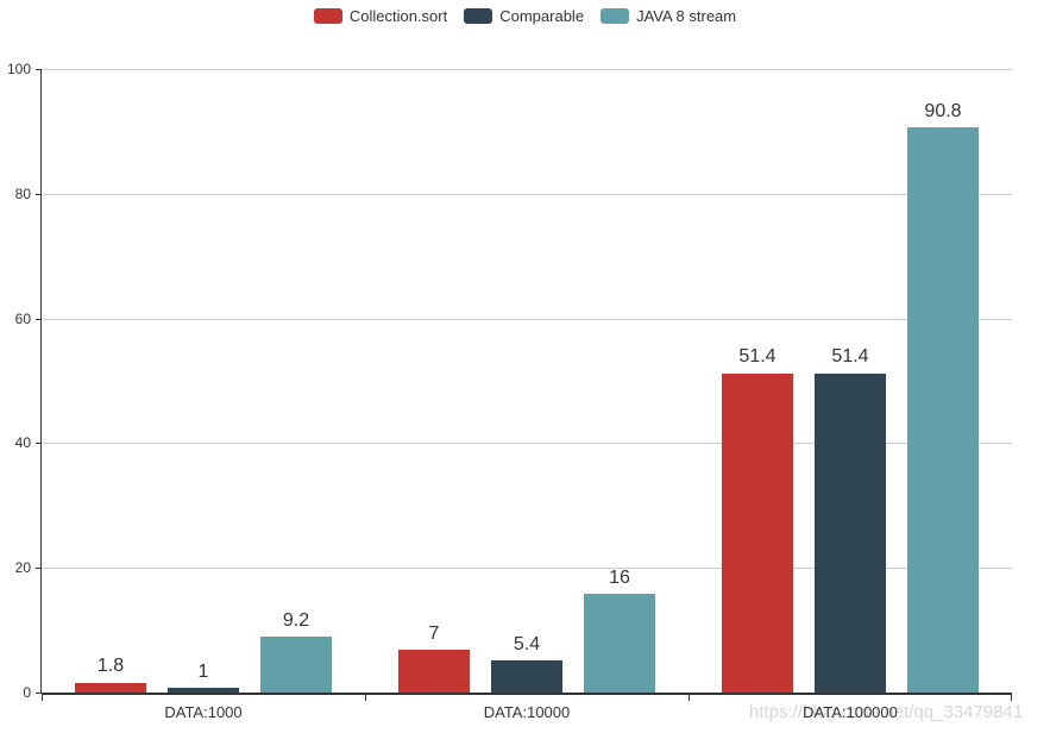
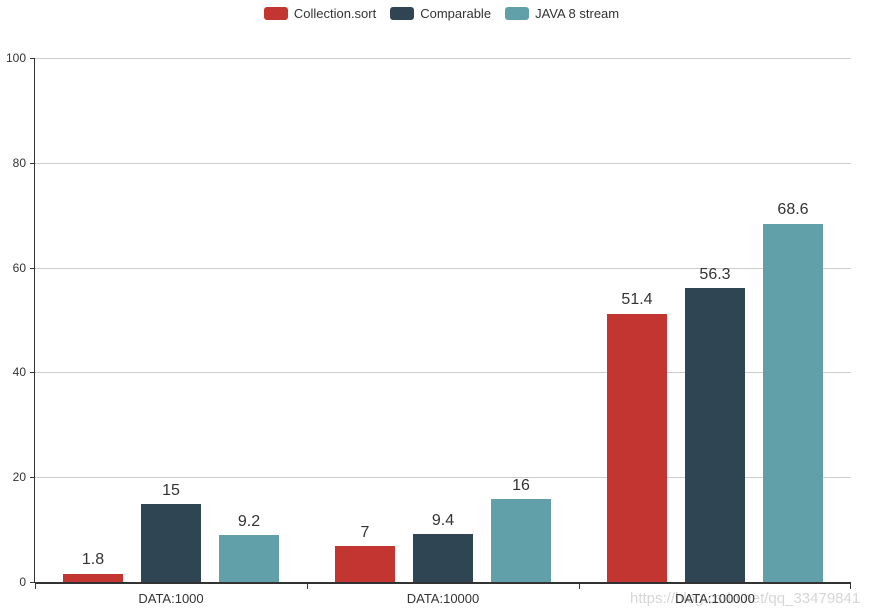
Comparable/DATA:1000: 1 -> 15
Comparable/DATA:10000: 5.4 -> 9.4
Comparable/DATA:100000: 51.4 -> 56.3
JAVA 8 stream/DATA:100000: 90.8 -> 68.6
